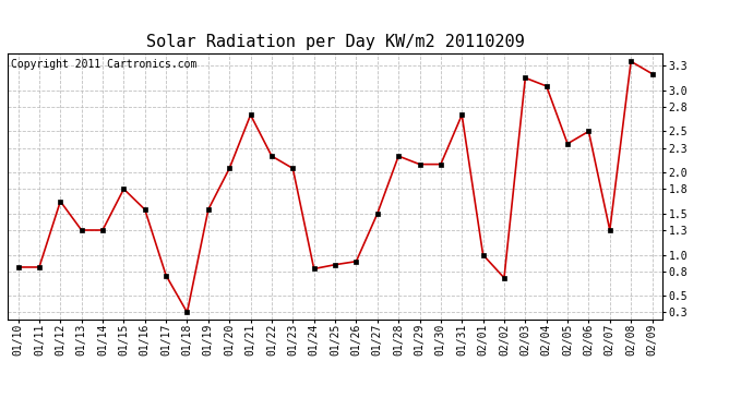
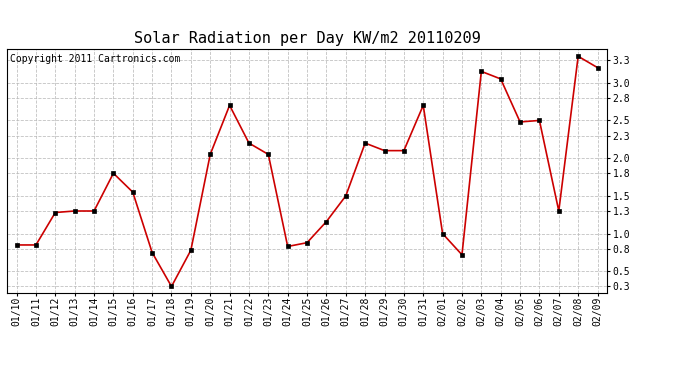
01/12: 1.65 -> 1.28
01/19: 1.55 -> 0.78
01/26: 0.92 -> 1.16
02/05: 2.35 -> 2.48
